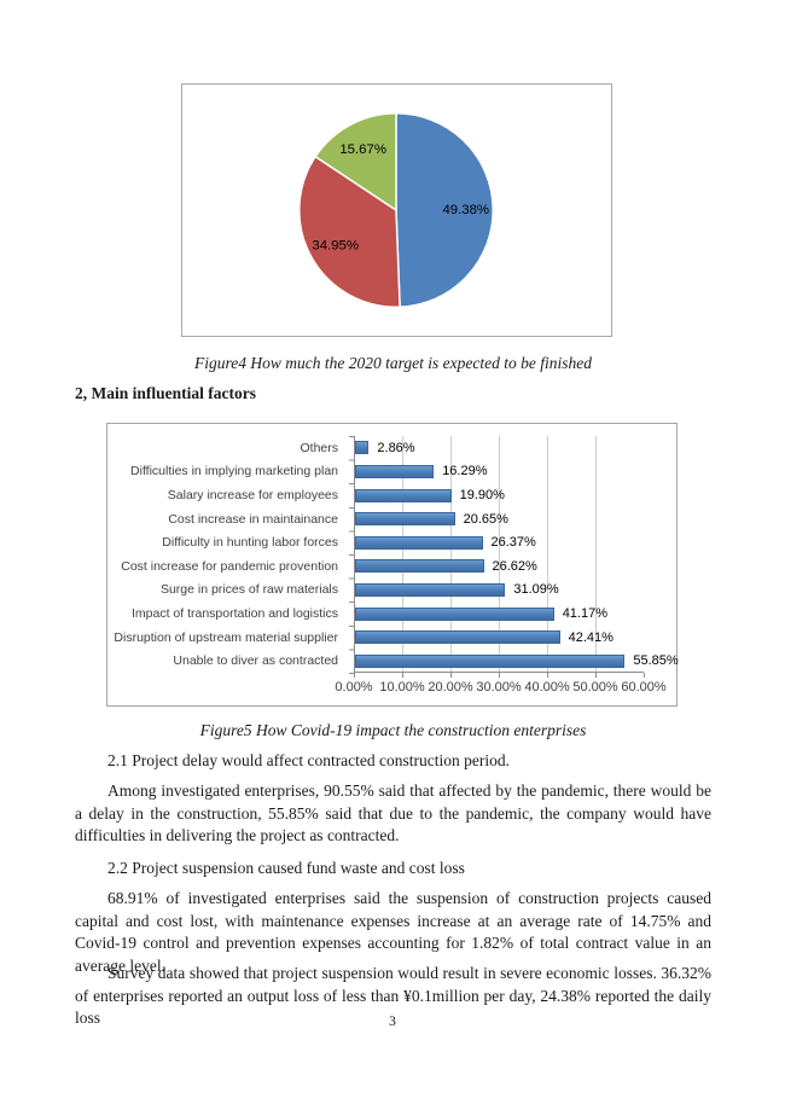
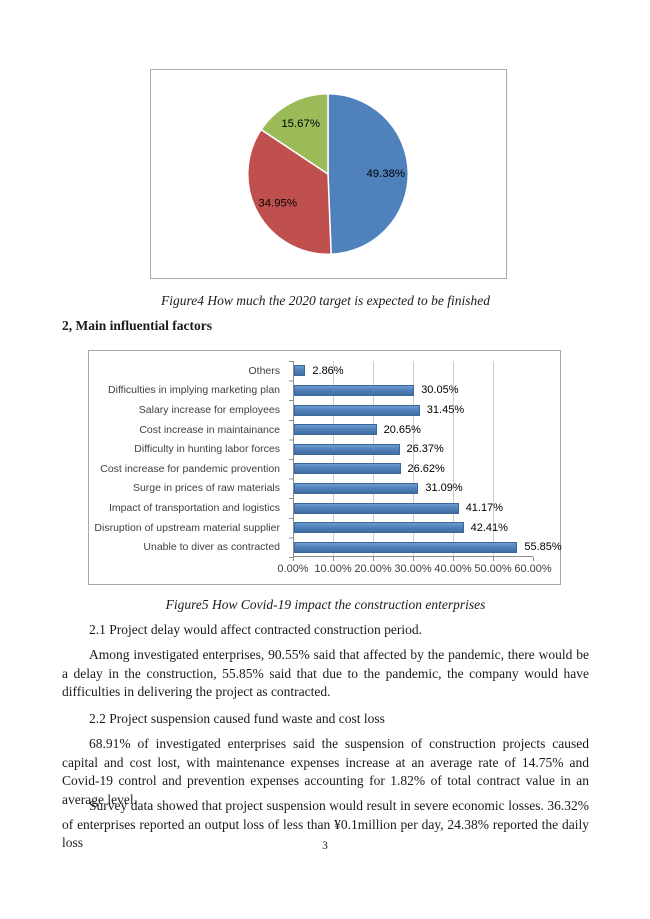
Figure5 How Covid-19 impact the construction enterprises/Difficulties in implying marketing plan: 16.29% -> 30.05%
Figure5 How Covid-19 impact the construction enterprises/Salary increase for employees: 19.90% -> 31.45%
